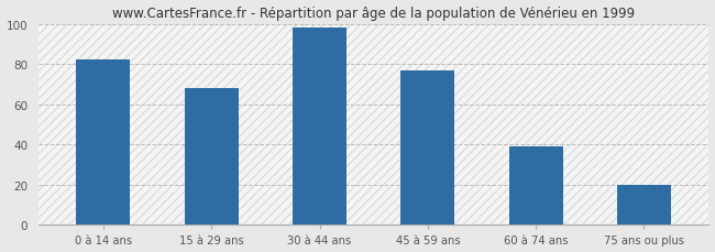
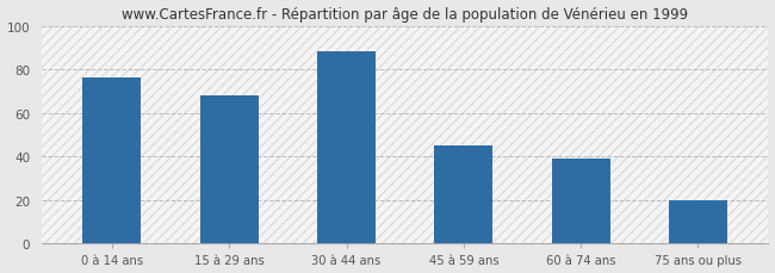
0 à 14 ans: 82 -> 76
30 à 44 ans: 98 -> 88
45 à 59 ans: 77 -> 45
